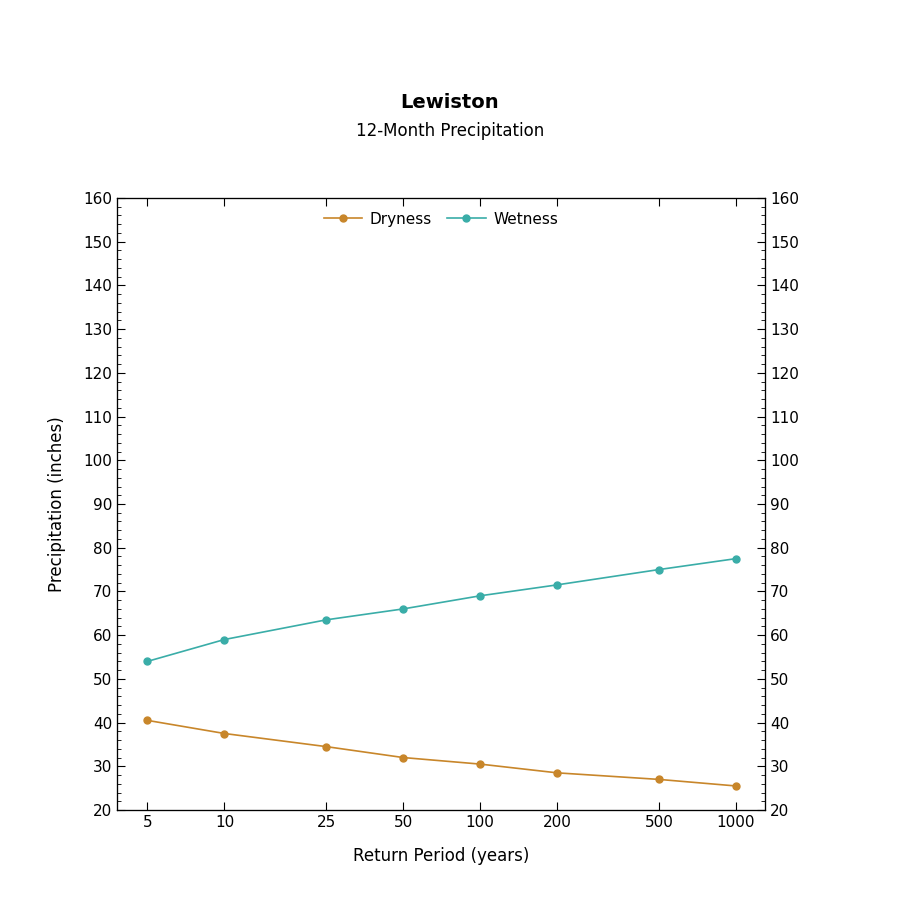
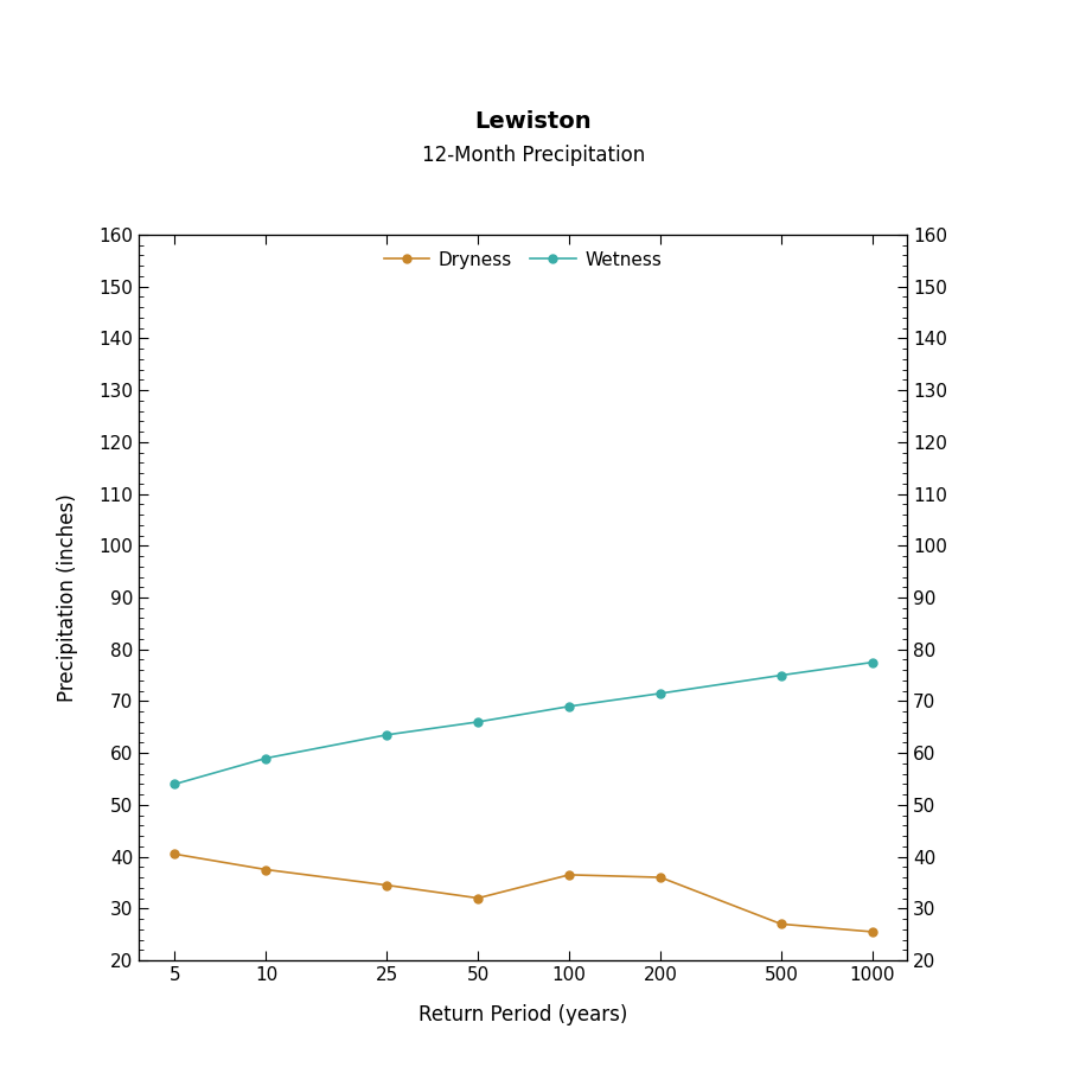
Dryness/100: 30.5 -> 36.5
Dryness/200: 28.5 -> 36.0
